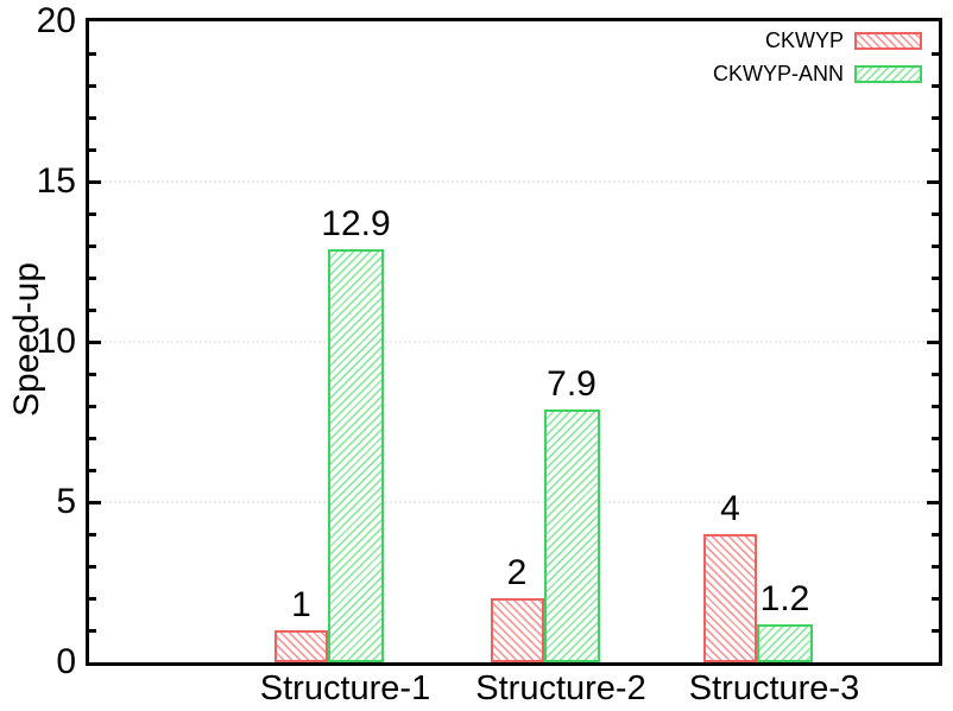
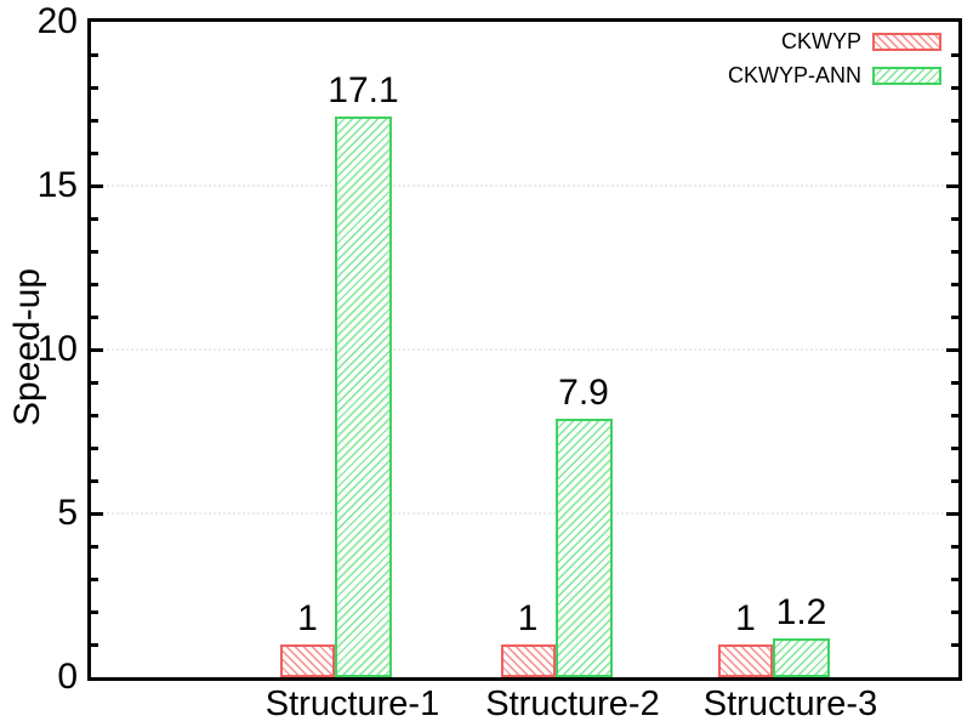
CKWYP-ANN/Structure-1: 12.9 -> 17.1
CKWYP/Structure-2: 2 -> 1
CKWYP/Structure-3: 4 -> 1
